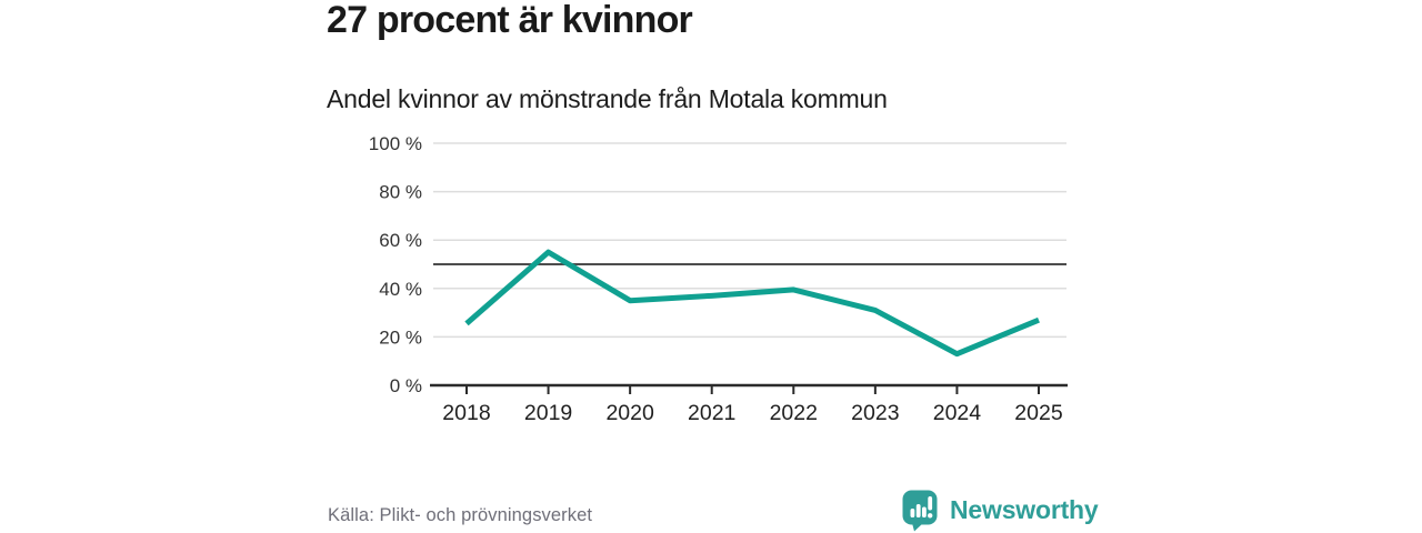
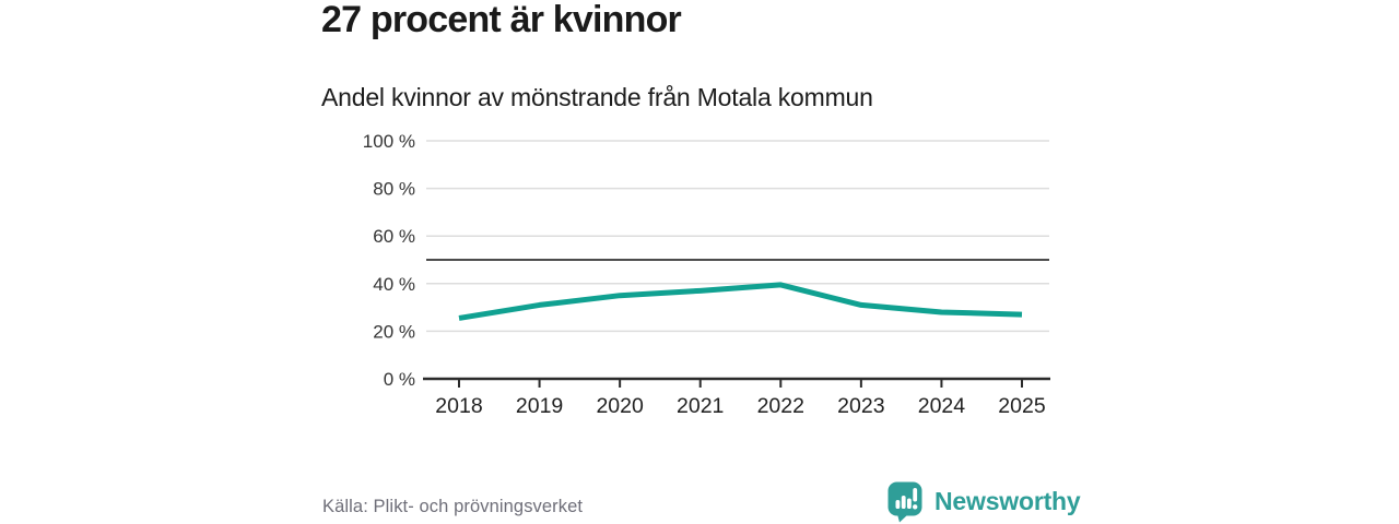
2019: 55% -> 31%
2024: 13% -> 28%
